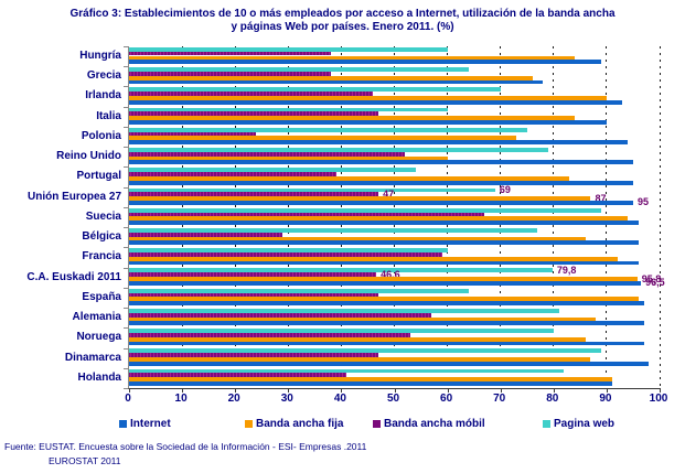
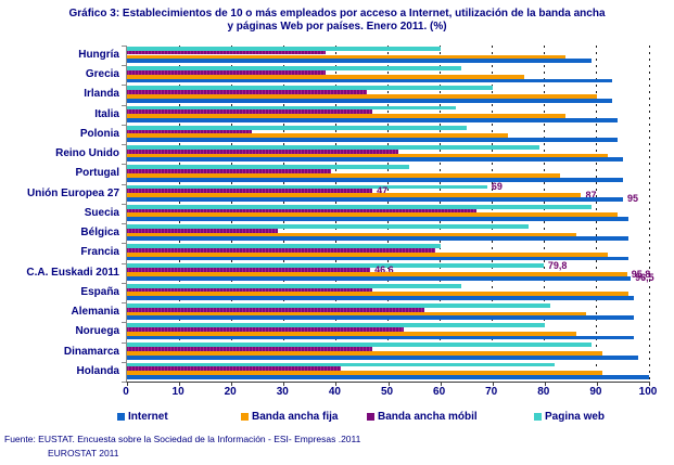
Internet/Grecia: 78 -> 93
Internet/Italia: 90 -> 94
Pagina web/Italia: 60 -> 63
Pagina web/Polonia: 75 -> 65
Banda ancha fija/Reino Unido: 60 -> 92
Banda ancha fija/Dinamarca: 87 -> 91
Internet/Holanda: 91 -> 100
